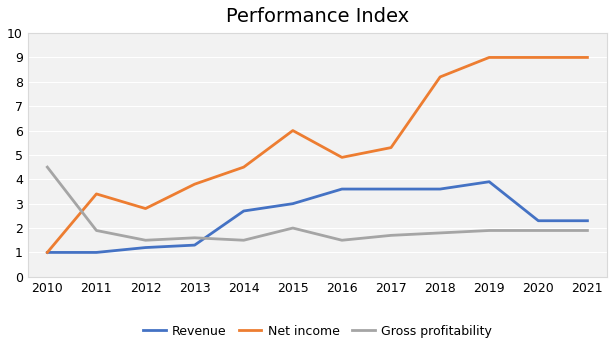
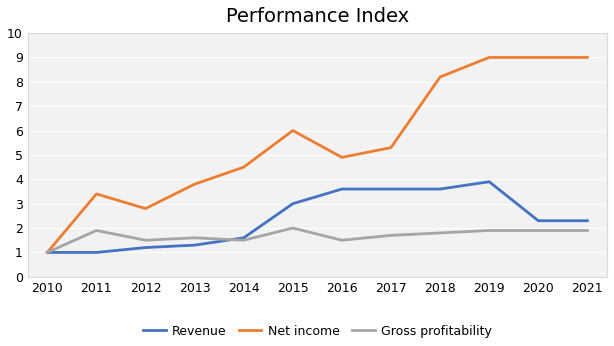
Gross profitability/2010: 4.5 -> 1.0
Revenue/2014: 2.7 -> 1.6
